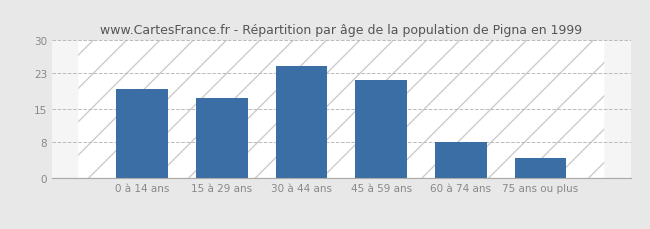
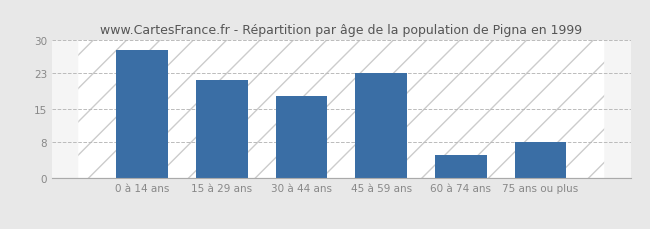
0 à 14 ans: 19.5 -> 28.0
15 à 29 ans: 17.5 -> 21.5
30 à 44 ans: 24.5 -> 18.0
45 à 59 ans: 21.5 -> 23.0
60 à 74 ans: 8.0 -> 5.0
75 ans ou plus: 4.5 -> 8.0
